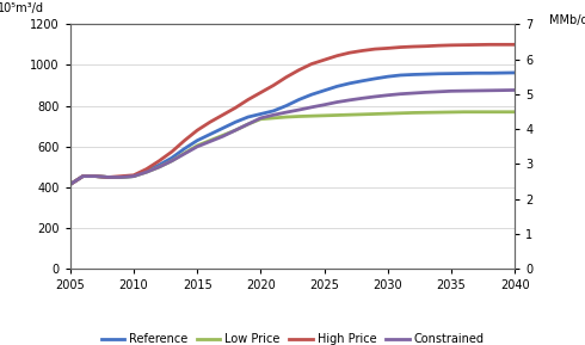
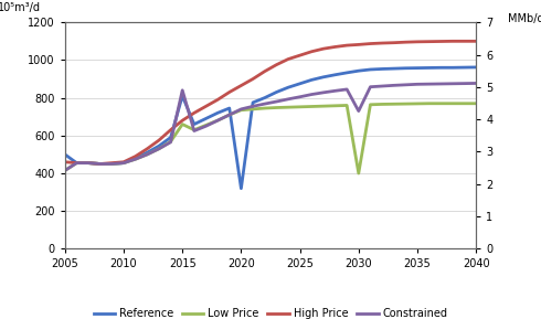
Reference/2005: 420 -> 500
High Price/2005: 420 -> 460
Reference/2015: 630 -> 810
Low Price/2015: 600 -> 660
Constrained/2015: 600 -> 840
Reference/2020: 760 -> 320
Low Price/2030: 760 -> 400
Constrained/2030: 850 -> 730
